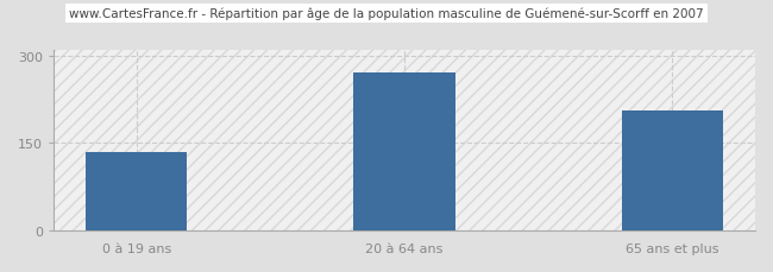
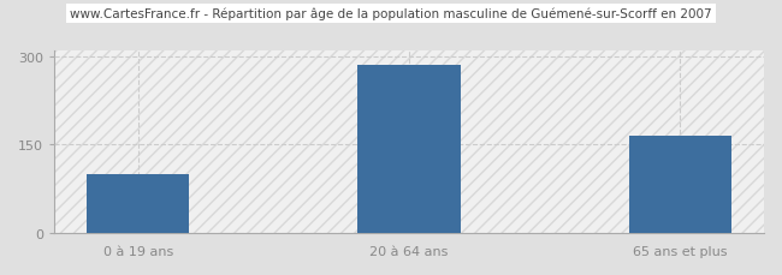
0 à 19 ans: 135 -> 100
20 à 64 ans: 270 -> 285
65 ans et plus: 205 -> 165
